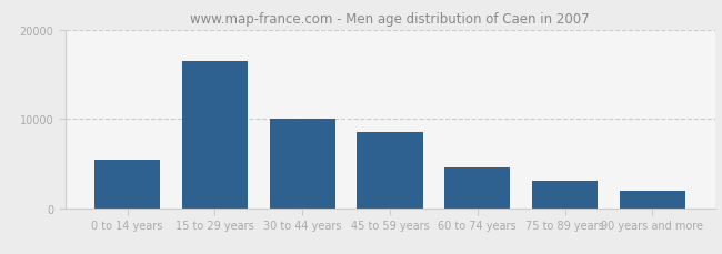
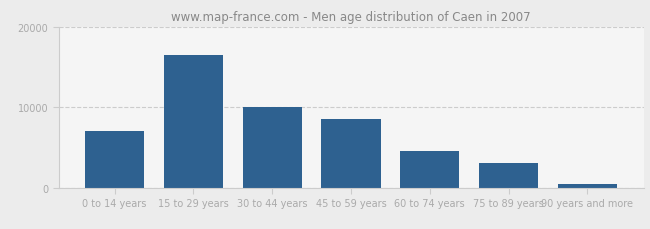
0 to 14 years: 5400 -> 7000
90 years and more: 2000 -> 400
